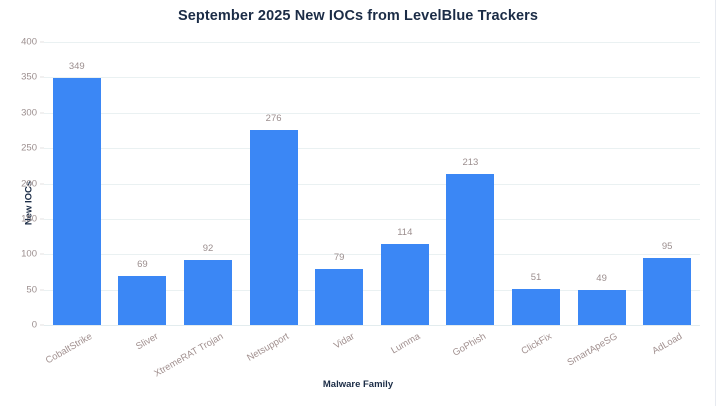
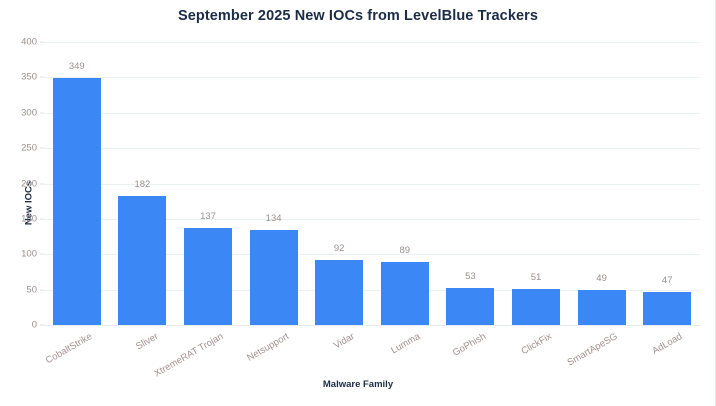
Sliver: 69 -> 182
XtremeRAT Trojan: 92 -> 137
Netsupport: 276 -> 134
Vidar: 79 -> 92
Lumma: 114 -> 89
GoPhish: 213 -> 53
AdLoad: 95 -> 47
